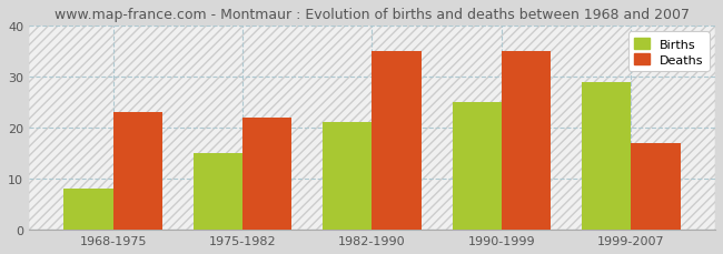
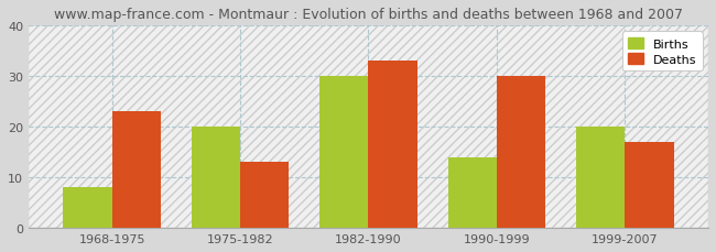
Births/1975-1982: 15 -> 20
Deaths/1975-1982: 22 -> 13
Births/1982-1990: 21 -> 30
Deaths/1982-1990: 35 -> 33
Births/1990-1999: 25 -> 14
Deaths/1990-1999: 35 -> 30
Births/1999-2007: 29 -> 20
